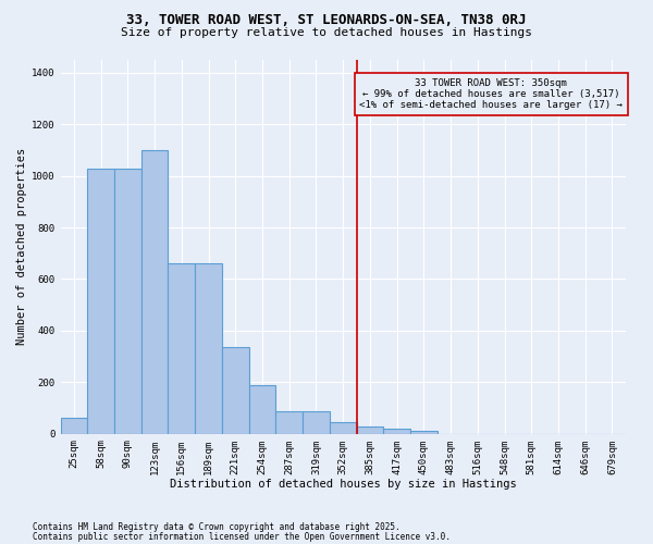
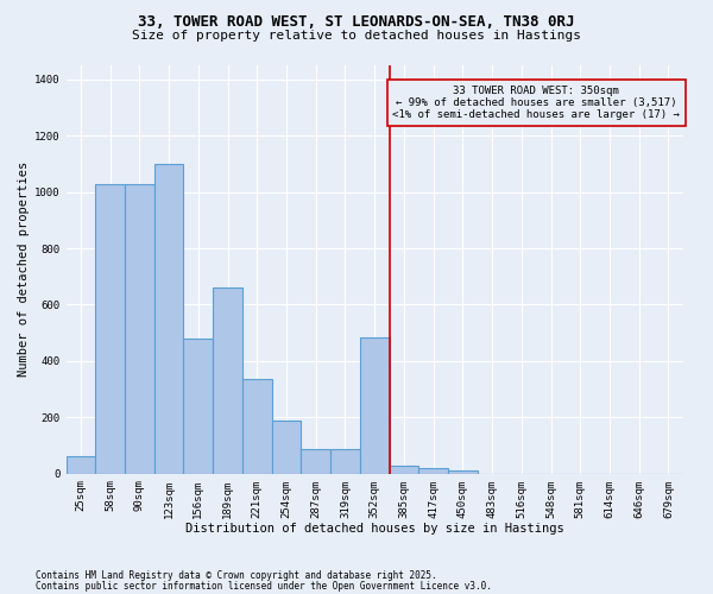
156sqm: 660 -> 480
352sqm: 45 -> 485
